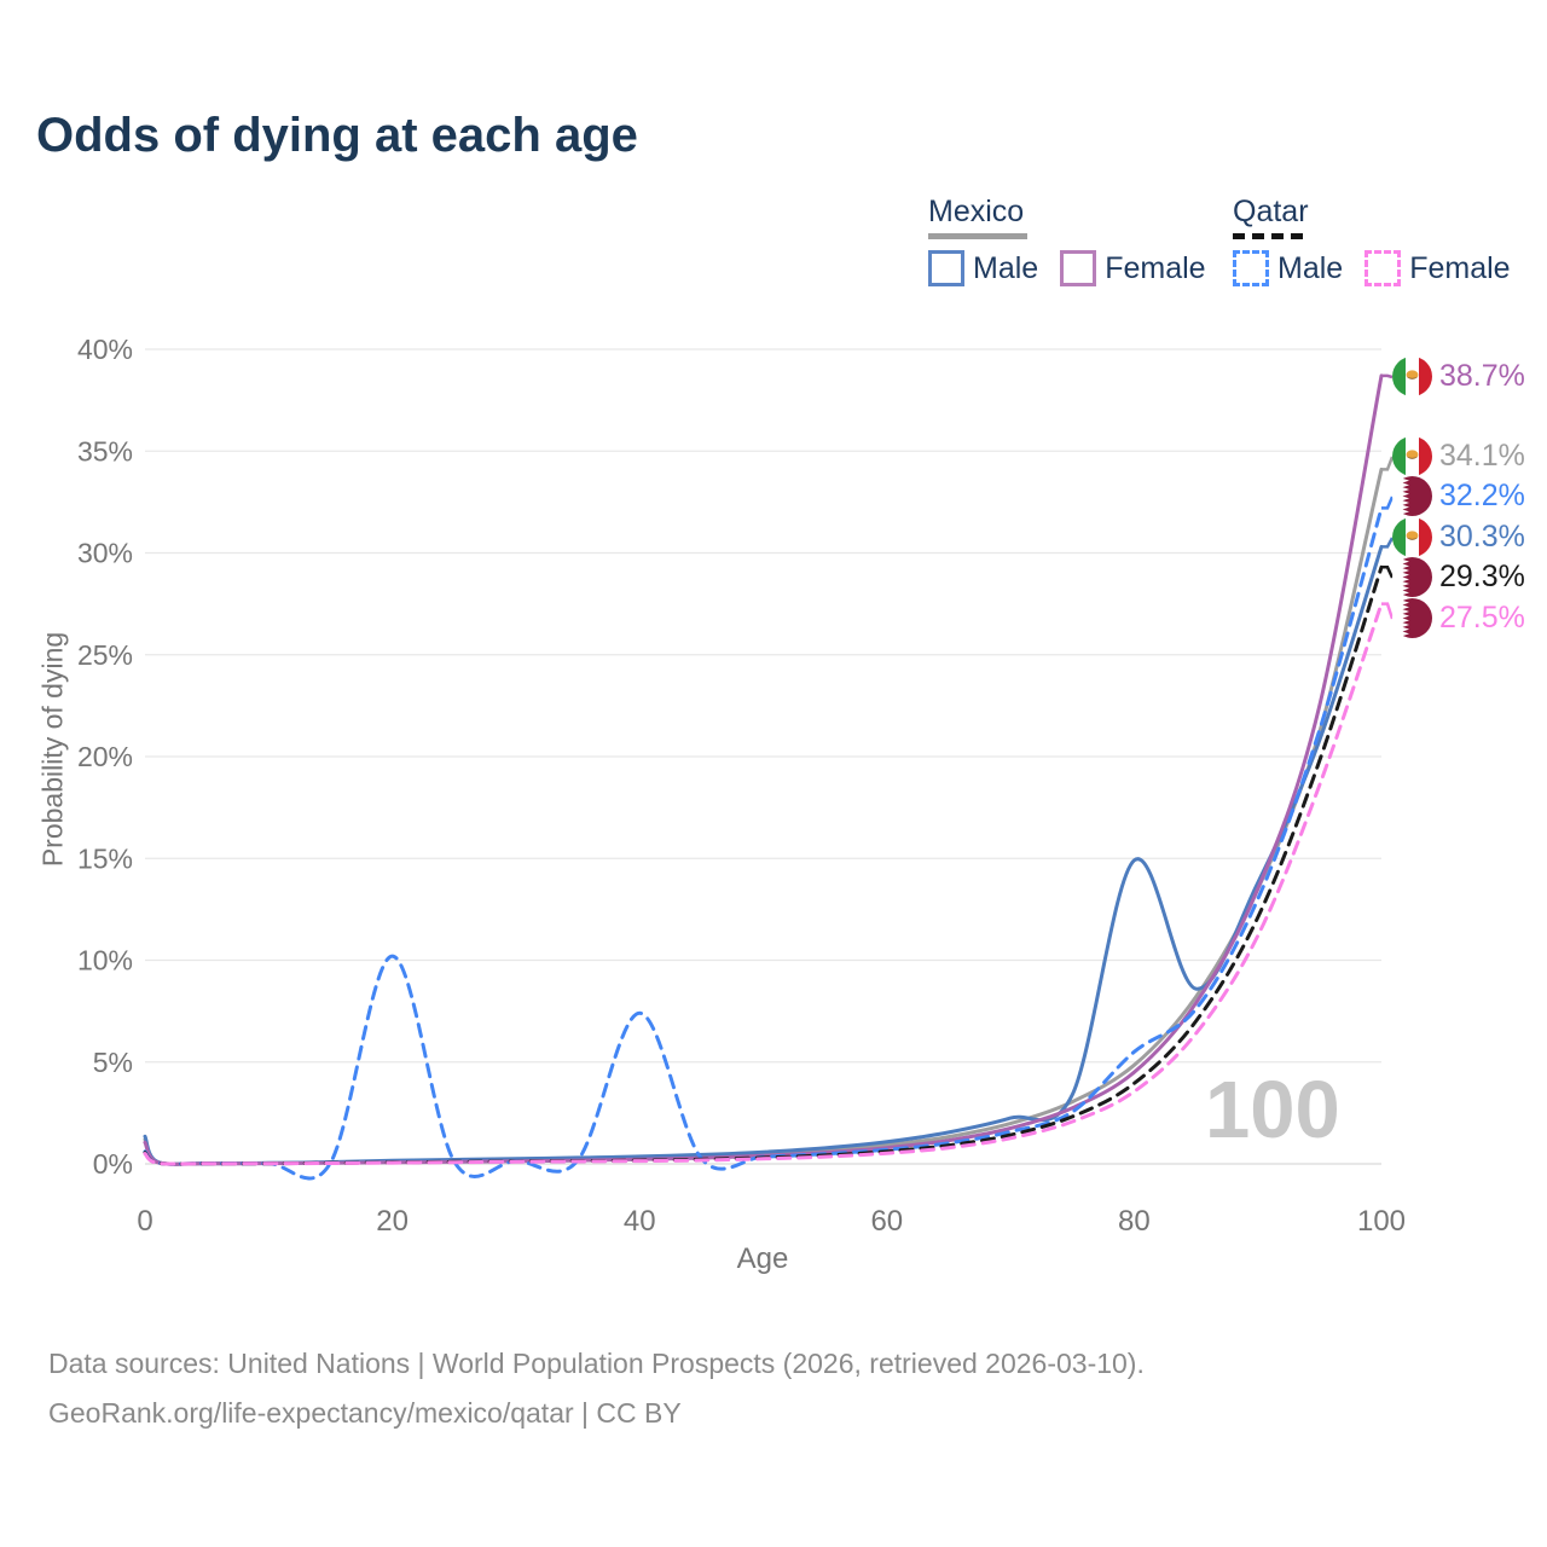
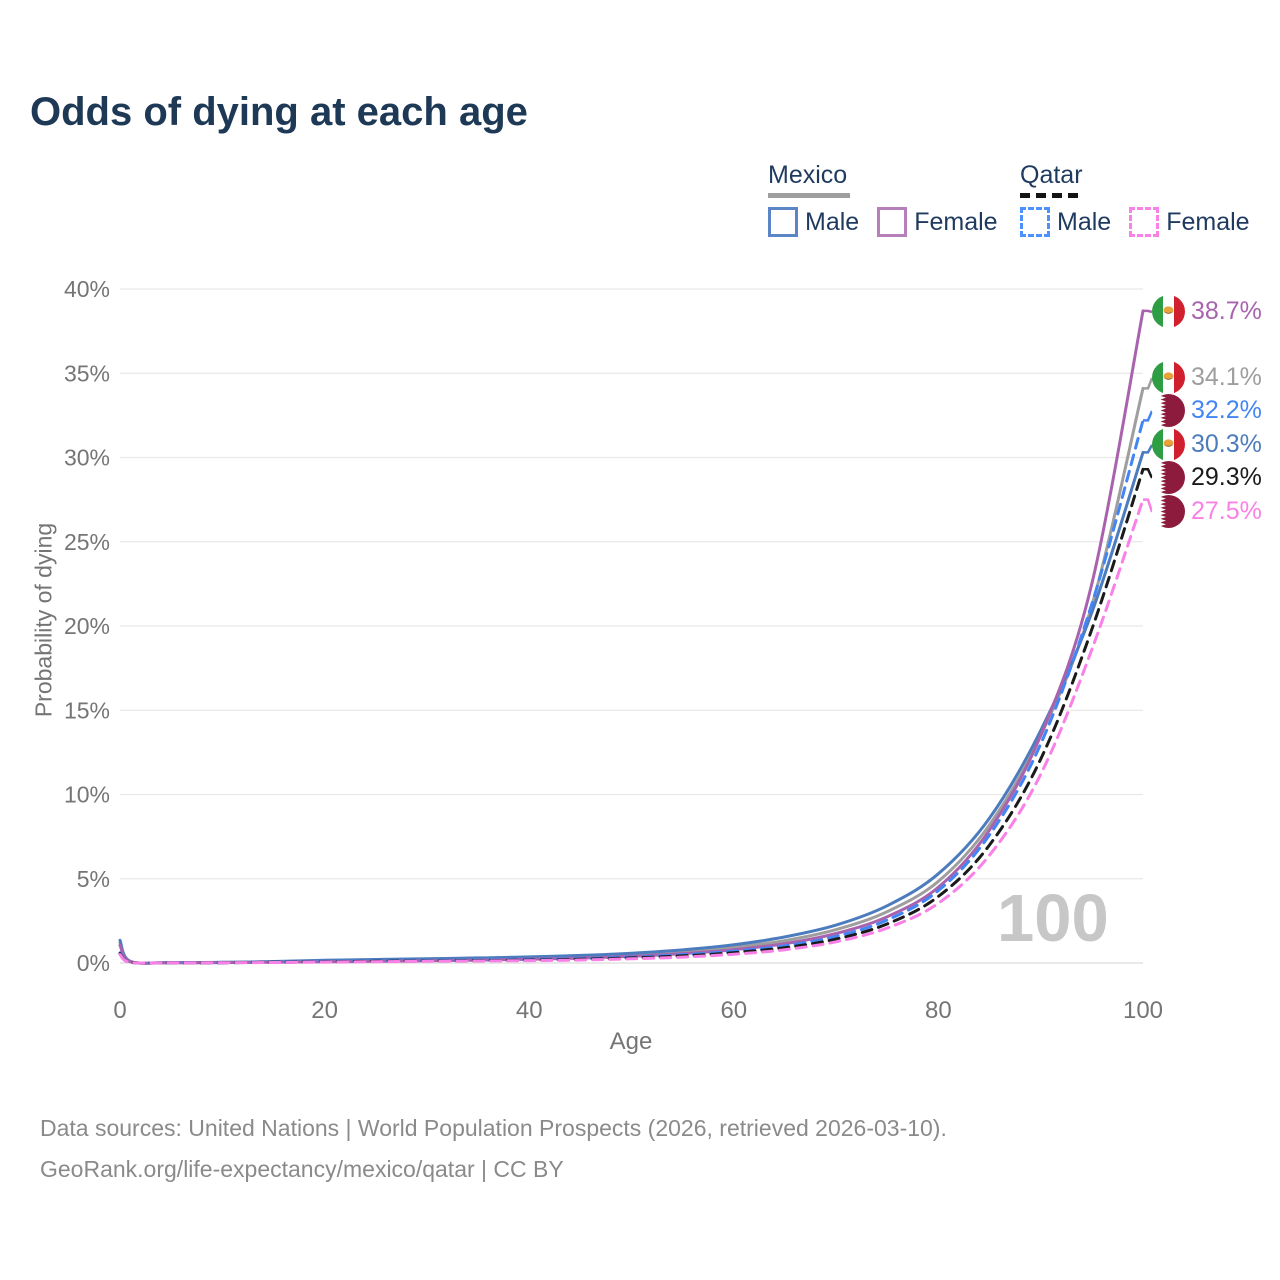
Qatar Male/20: 10.2% -> 0.1%
Qatar Male/40: 7.4% -> 0.2%
Qatar Male/80: 5.5% -> 4.3%
Mexico Male/80: 14.9% -> 5.3%
